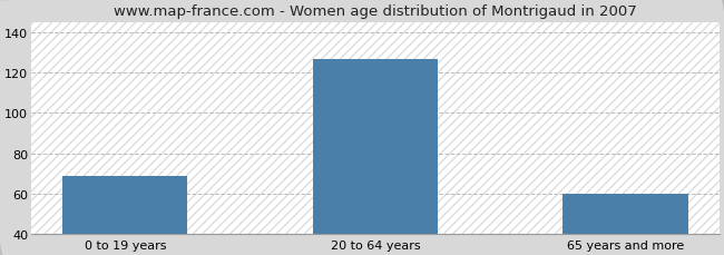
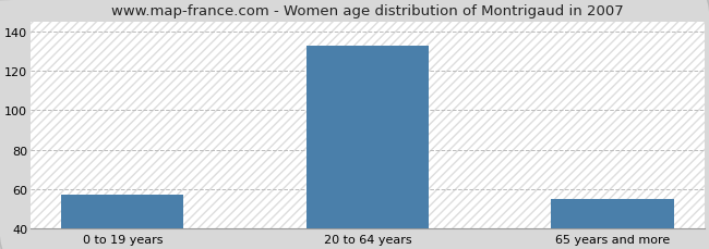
0 to 19 years: 69 -> 57
20 to 64 years: 127 -> 133
65 years and more: 60 -> 55
